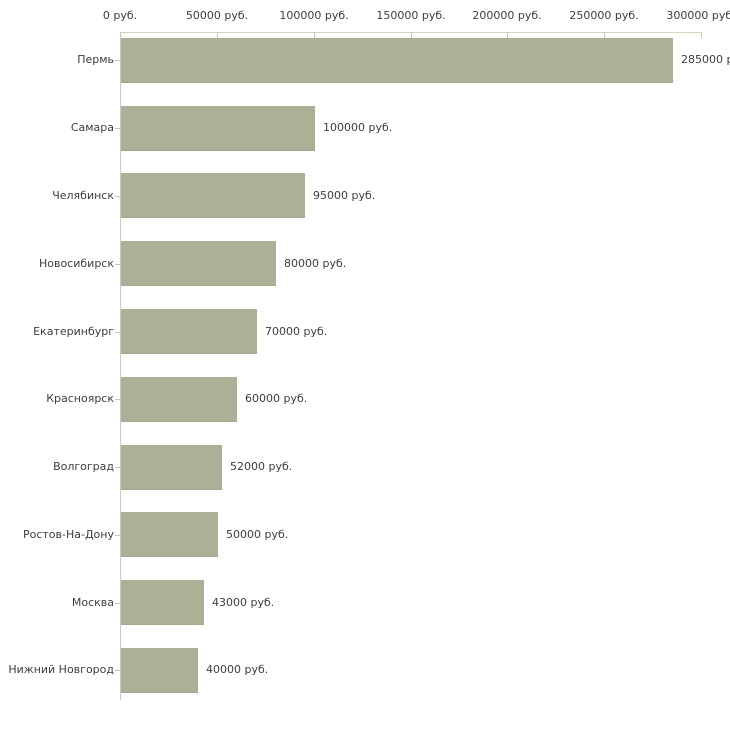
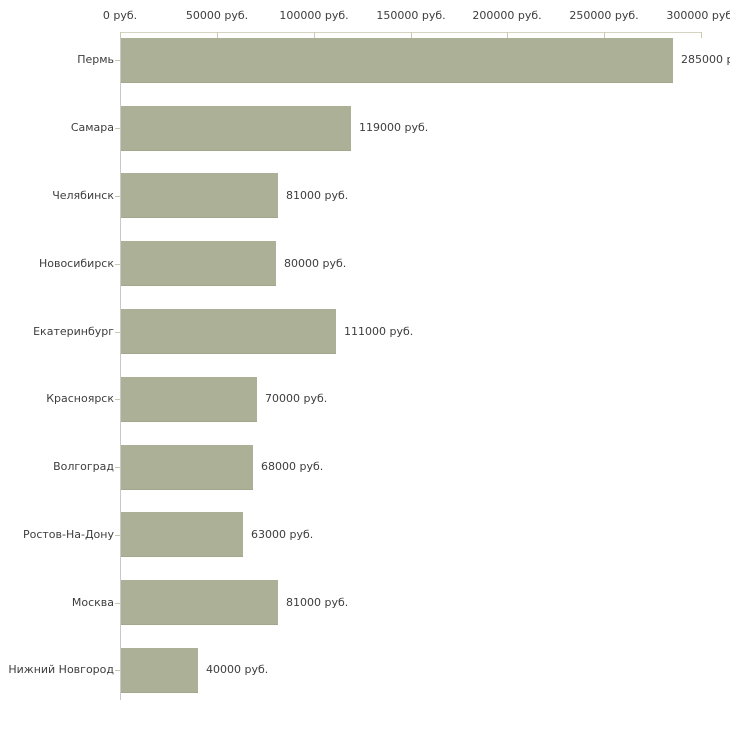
Самара: 100000 -> 119000
Челябинск: 95000 -> 81000
Екатеринбург: 70000 -> 111000
Красноярск: 60000 -> 70000
Волгоград: 52000 -> 68000
Ростов-На-Дону: 50000 -> 63000
Москва: 43000 -> 81000
